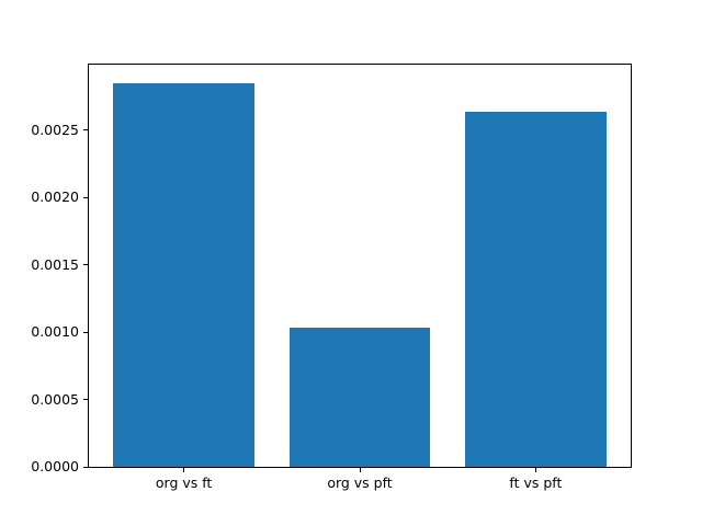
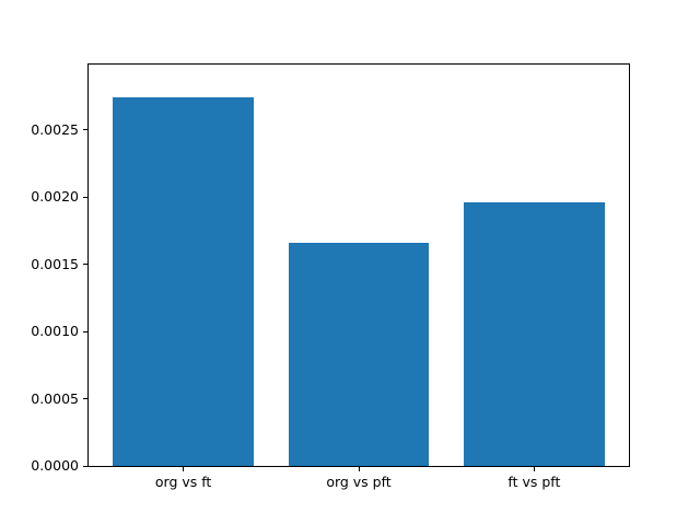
org vs ft: 0.00284 -> 0.00274
org vs pft: 0.00104 -> 0.00166
ft vs pft: 0.00264 -> 0.00196
